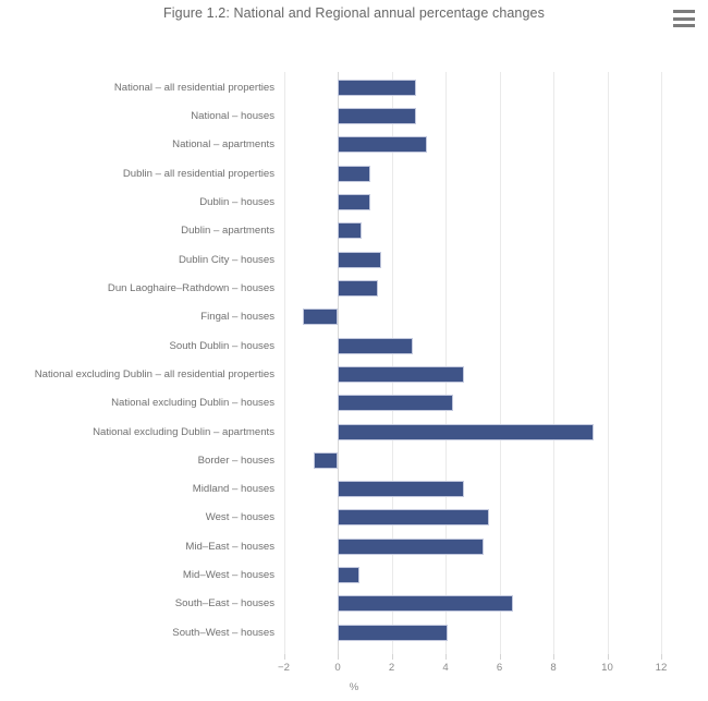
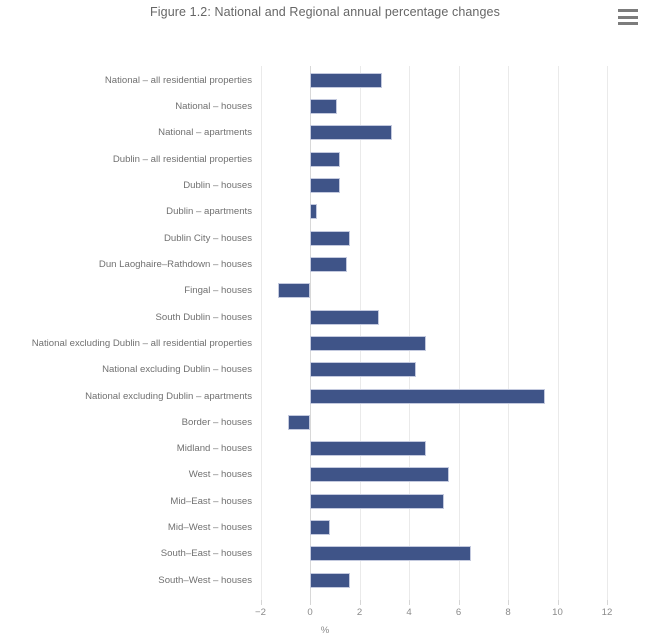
National – houses: 2.9 -> 1.1
Dublin – apartments: 0.9 -> 0.3
South–West – houses: 4.1 -> 1.6
